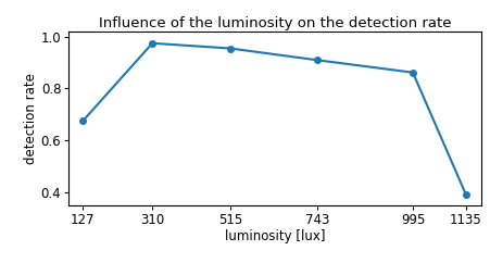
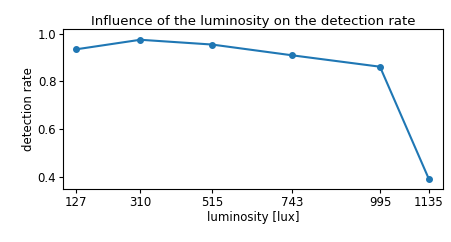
127: 0.675 -> 0.935
